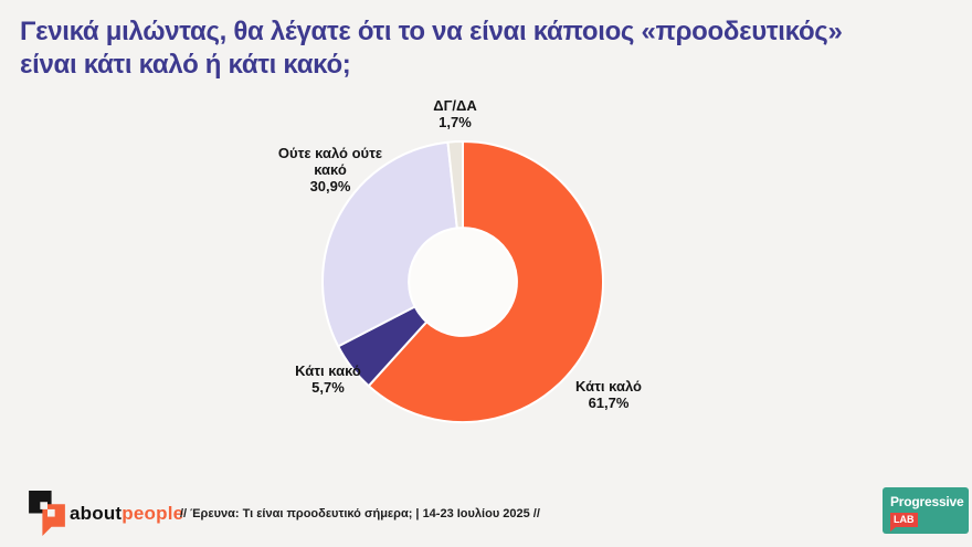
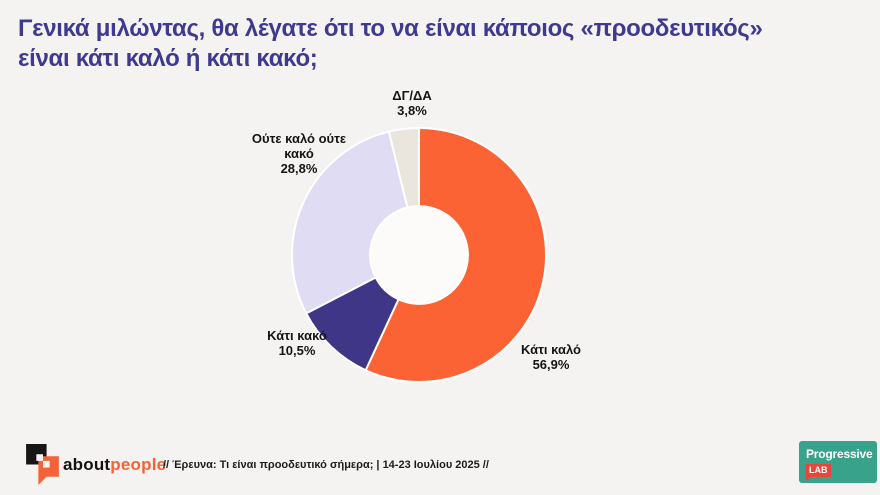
Κάτι καλό: 61,7% -> 56,9%
Κάτι κακό: 5,7% -> 10,5%
Ούτε καλό ούτε κακό: 30,9% -> 28,8%
ΔΓ/ΔΑ: 1,7% -> 3,8%
